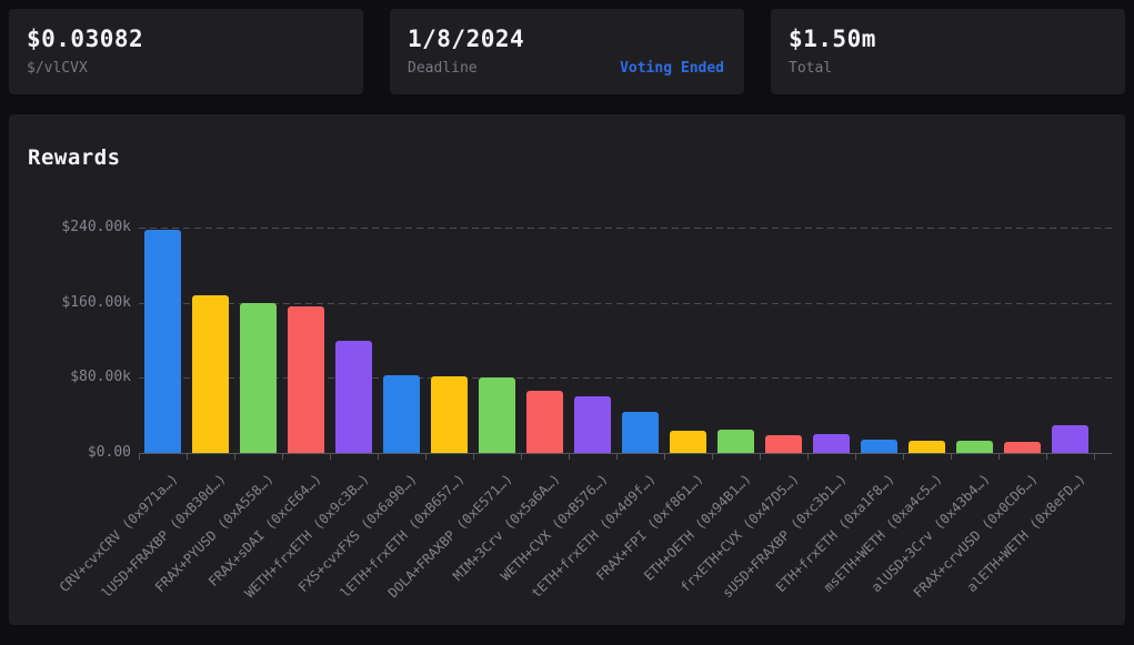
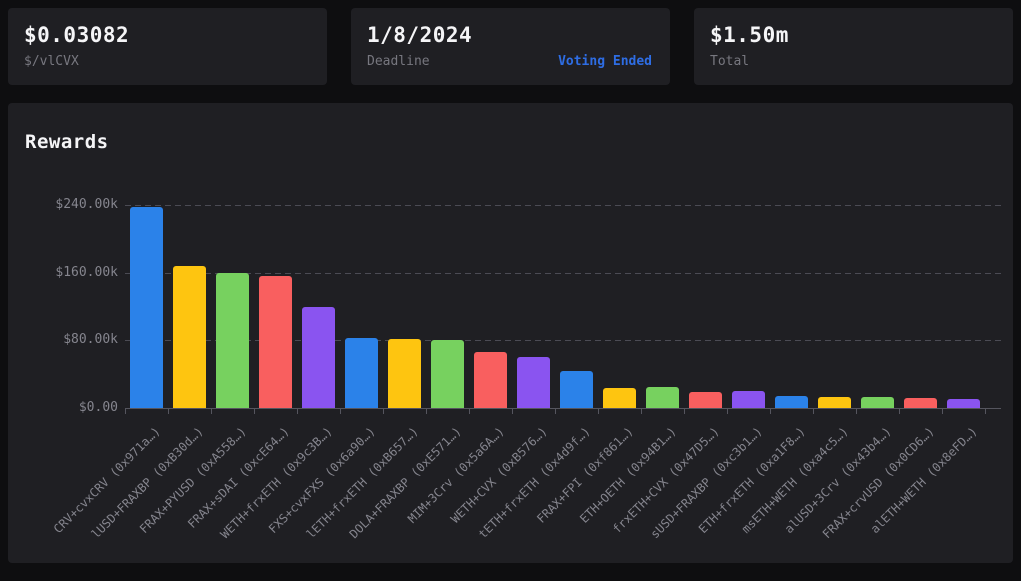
alETH+WETH (0x8eFD…): $30k -> $10k
